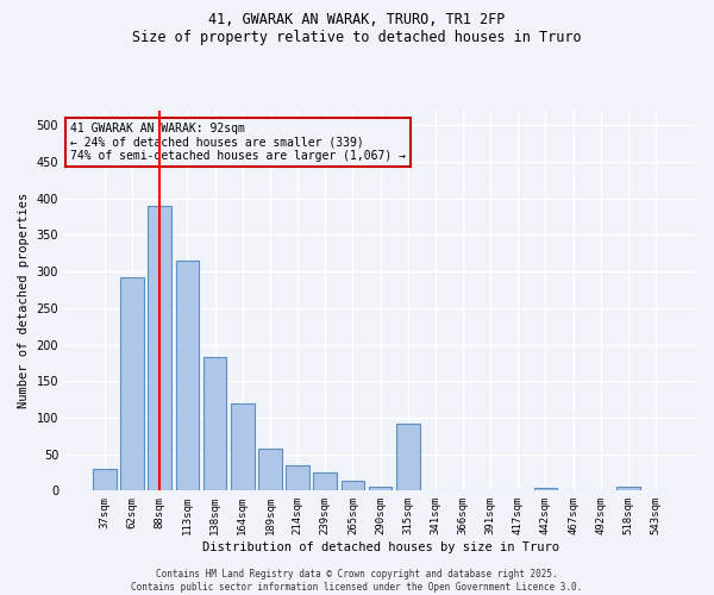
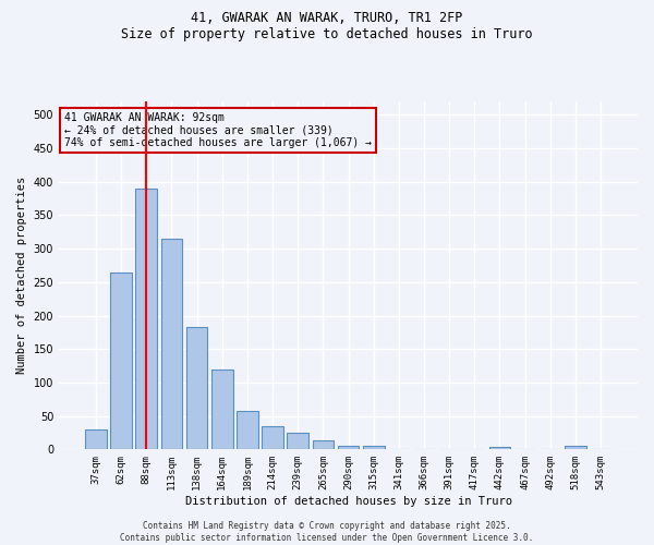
62sqm: 292 -> 265
315sqm: 92 -> 5
